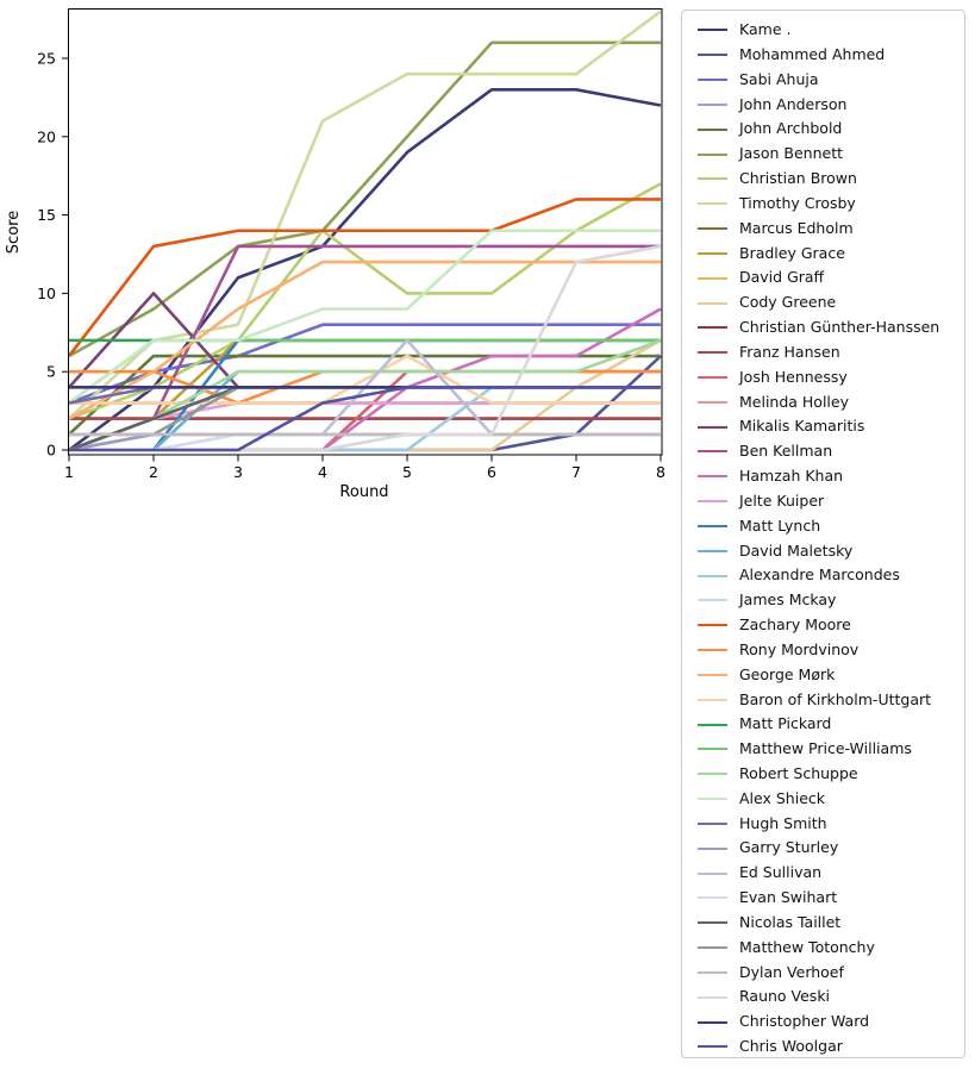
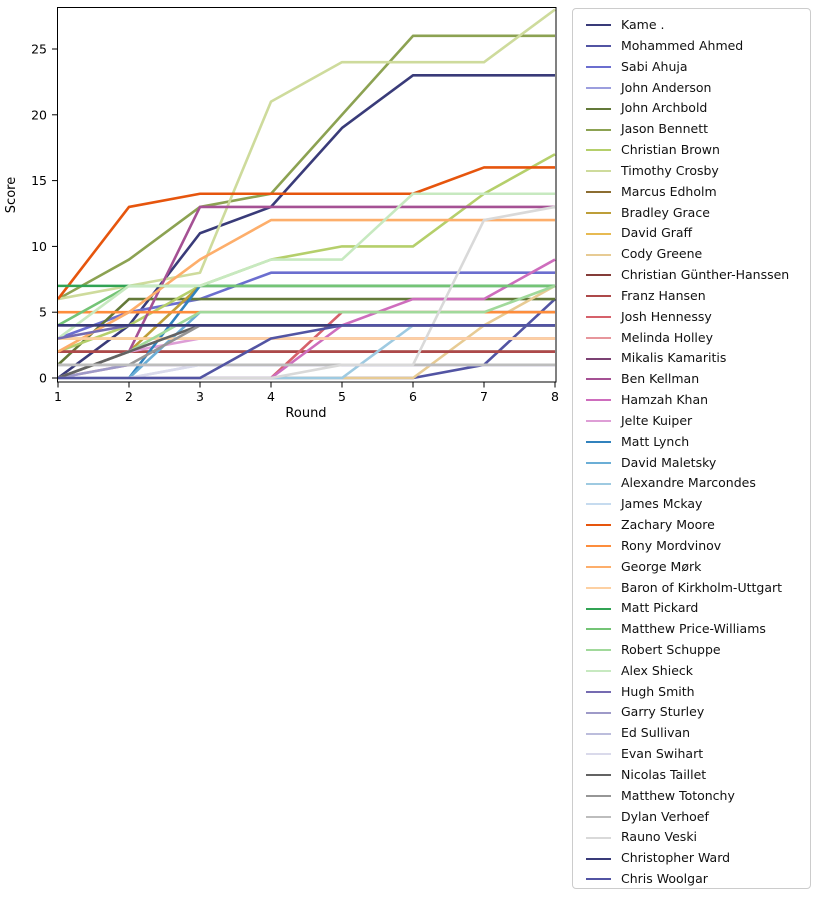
Timothy Crosby/1: 2 -> 6
Matthew Price-Williams/1: 3 -> 4
Mikalis Kamaritis/2: 10 -> 4
Rony Mordvinov/3: 3 -> 5
Christian Brown/4: 14 -> 9
Baron of Kirkholm-Uttgart/5: 6 -> 3
Ed Sullivan/5: 7 -> 1
Kame ./8: 22 -> 23
